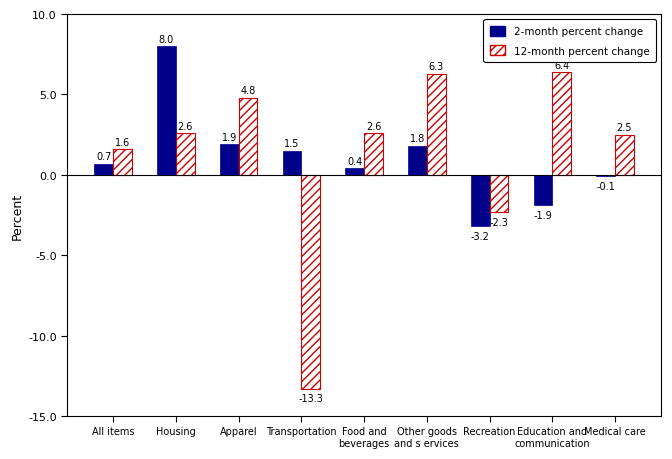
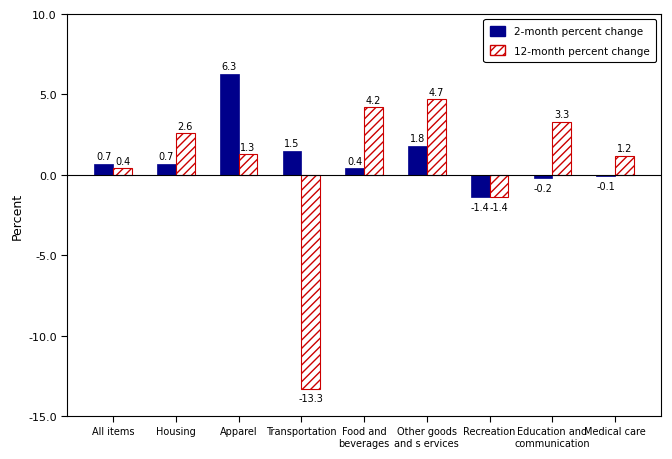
12-month percent change/All items: 1.6 -> 0.4
2-month percent change/Housing: 8.0 -> 0.7
2-month percent change/Apparel: 1.9 -> 6.3
12-month percent change/Apparel: 4.8 -> 1.3
12-month percent change/Food and beverages: 2.6 -> 4.2
12-month percent change/Other goods and s ervices: 6.3 -> 4.7
2-month percent change/Recreation: -3.2 -> -1.4
12-month percent change/Recreation: -2.3 -> -1.4
2-month percent change/Education and communication: -1.9 -> -0.2
12-month percent change/Education and communication: 6.4 -> 3.3
12-month percent change/Medical care: 2.5 -> 1.2
